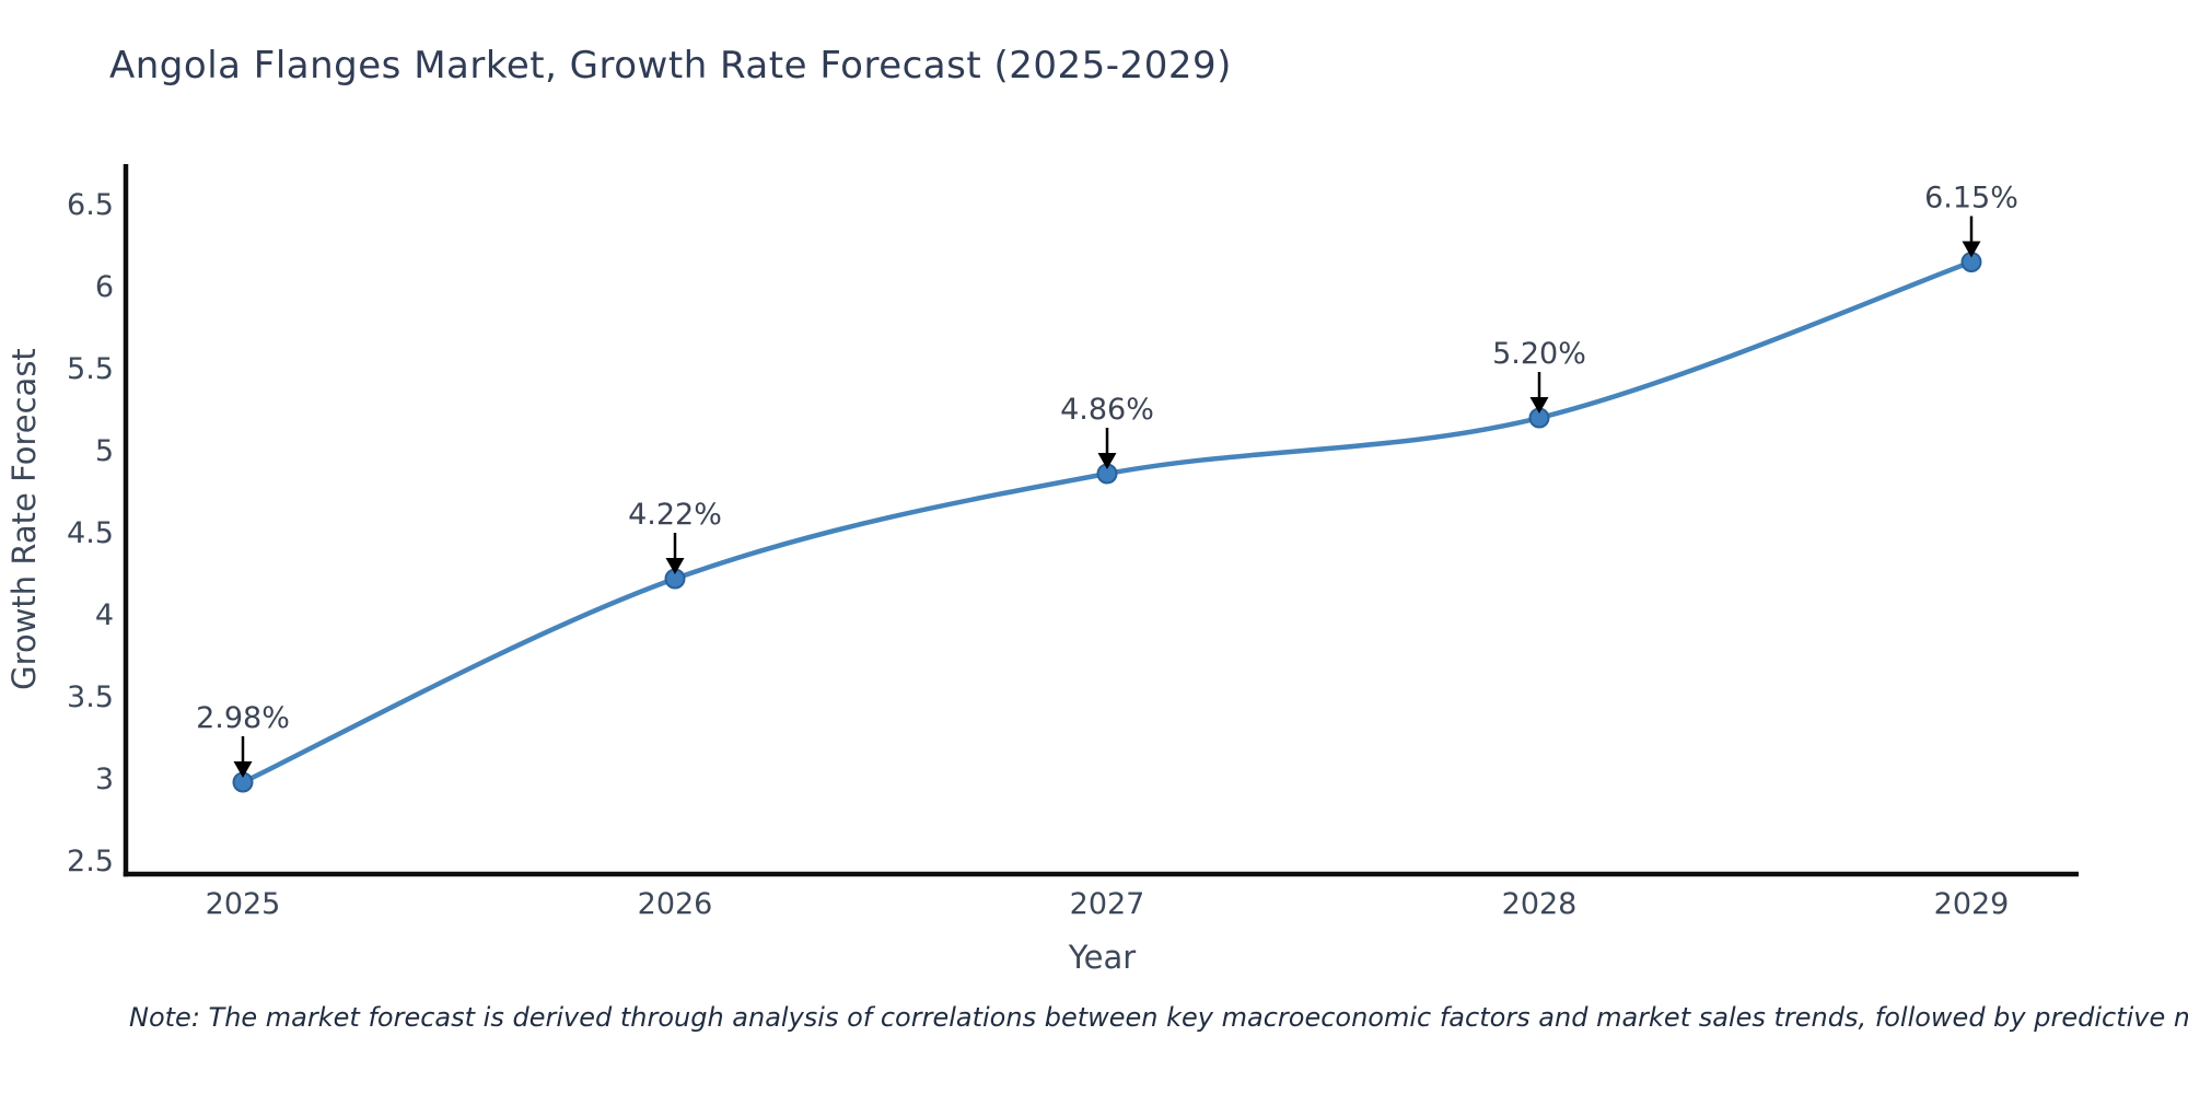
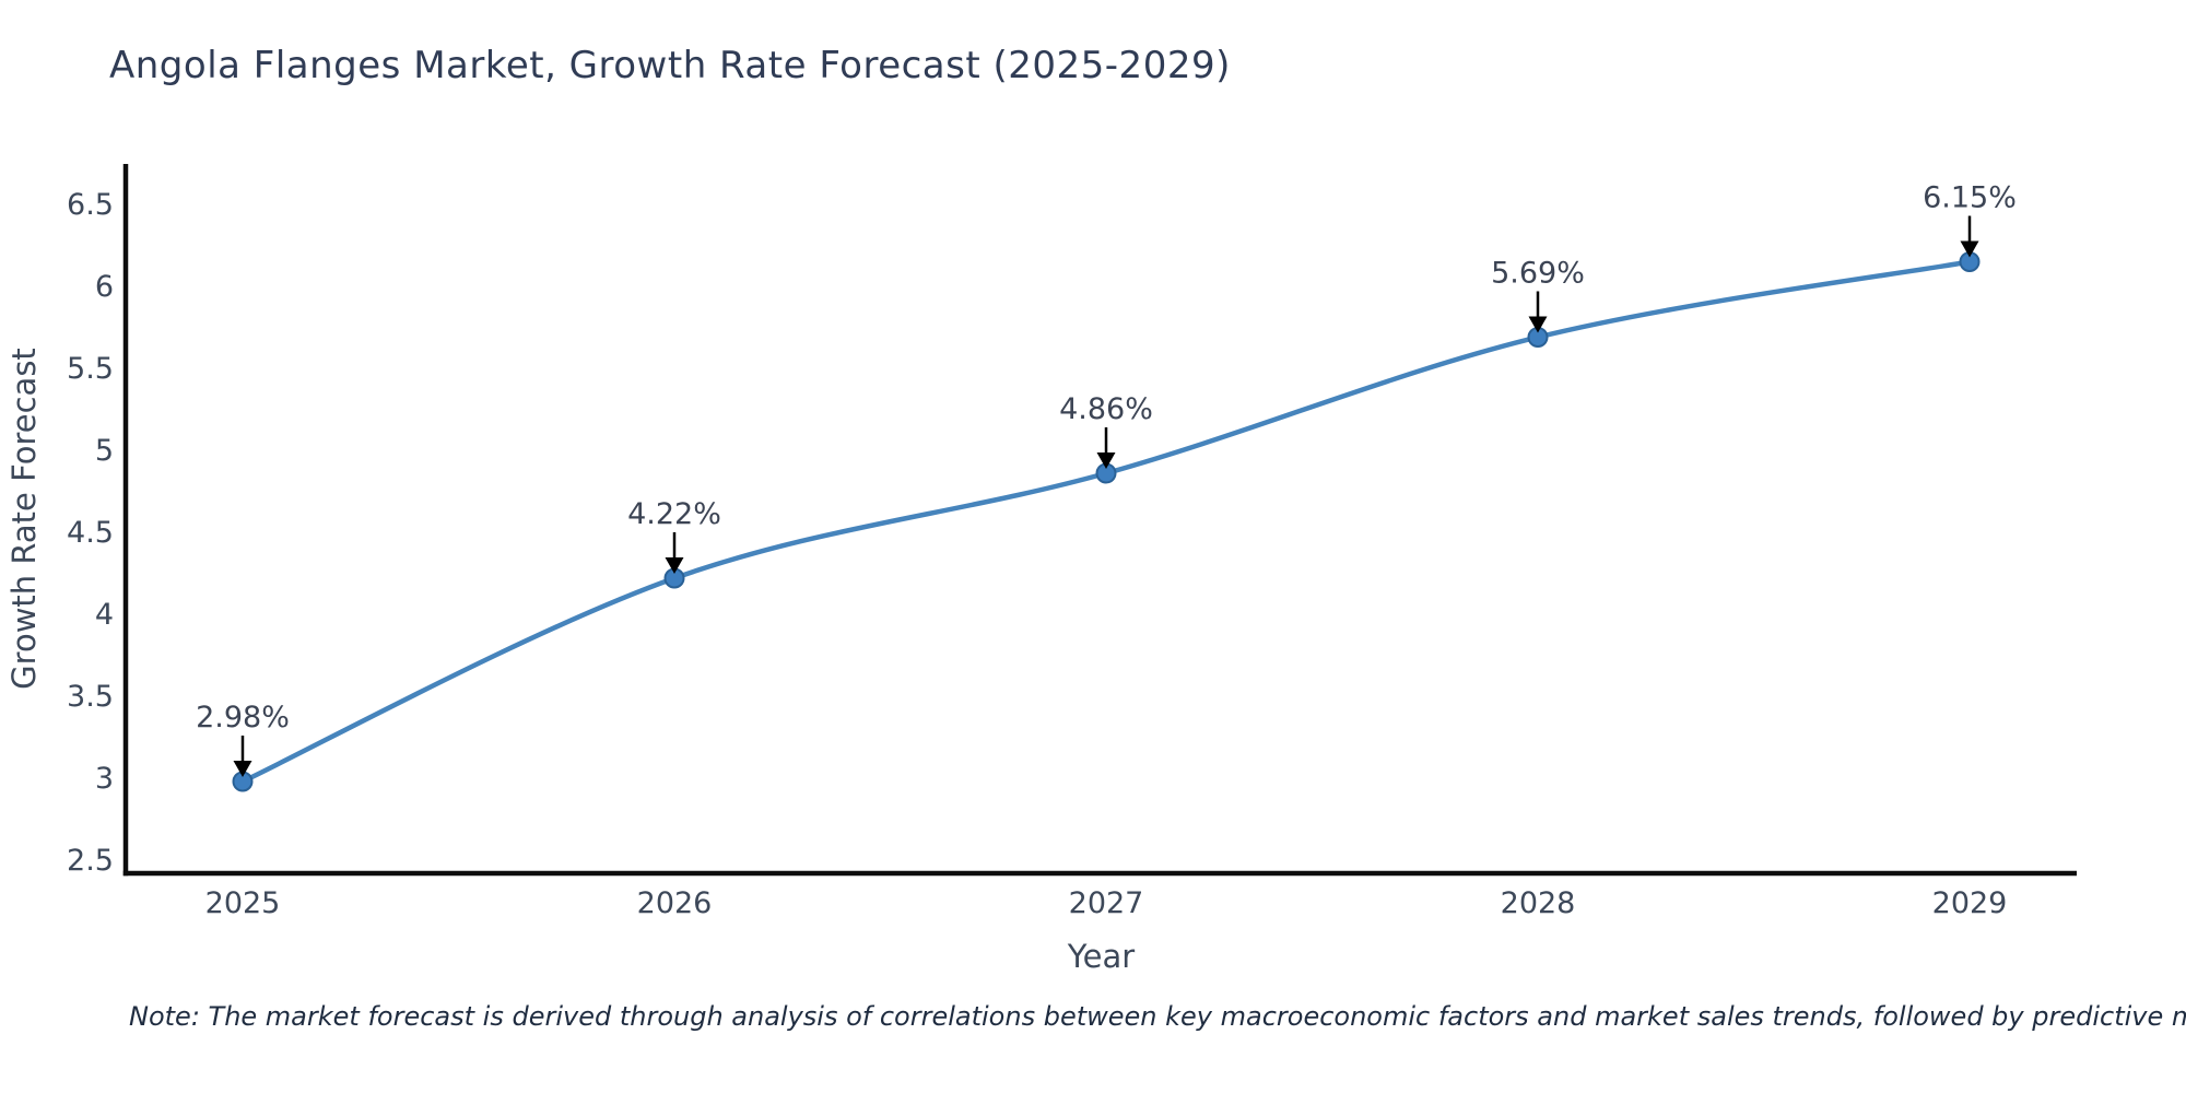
2028: 5.20% -> 5.69%
